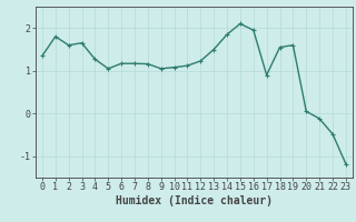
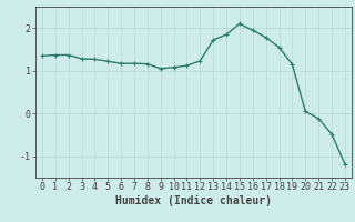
1: 1.80 -> 1.37
2: 1.60 -> 1.37
3: 1.65 -> 1.28
5: 1.05 -> 1.22
13: 1.50 -> 1.72
17: 0.90 -> 1.78
19: 1.60 -> 1.15
